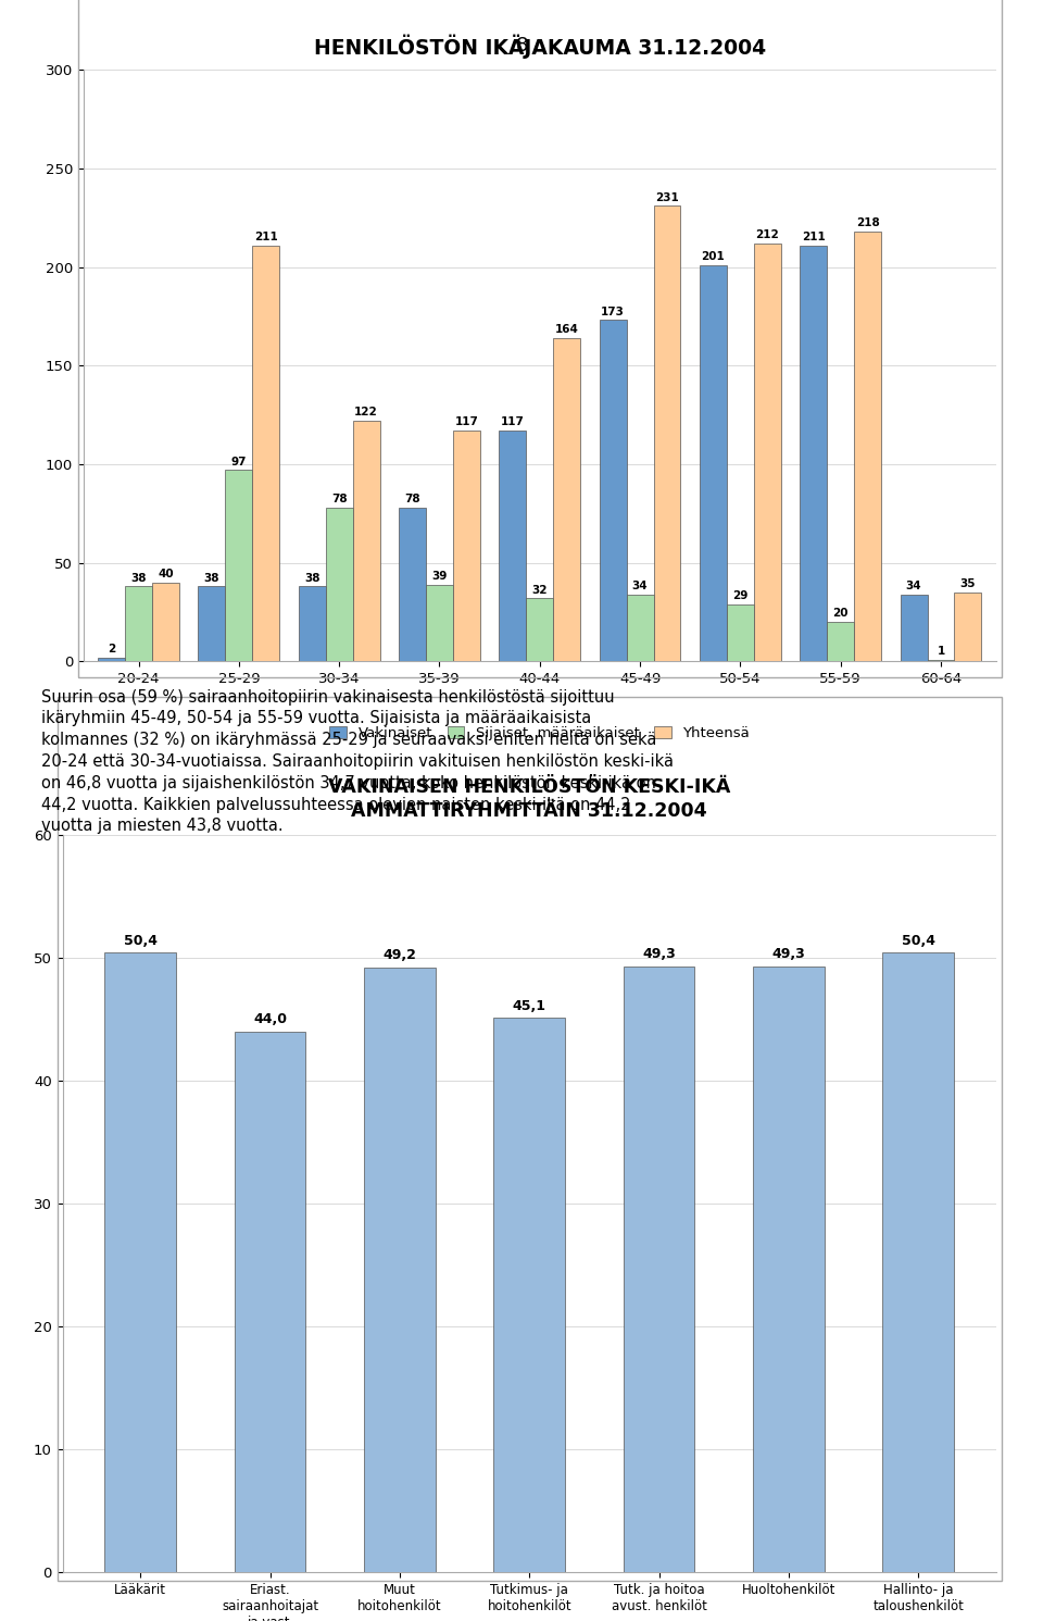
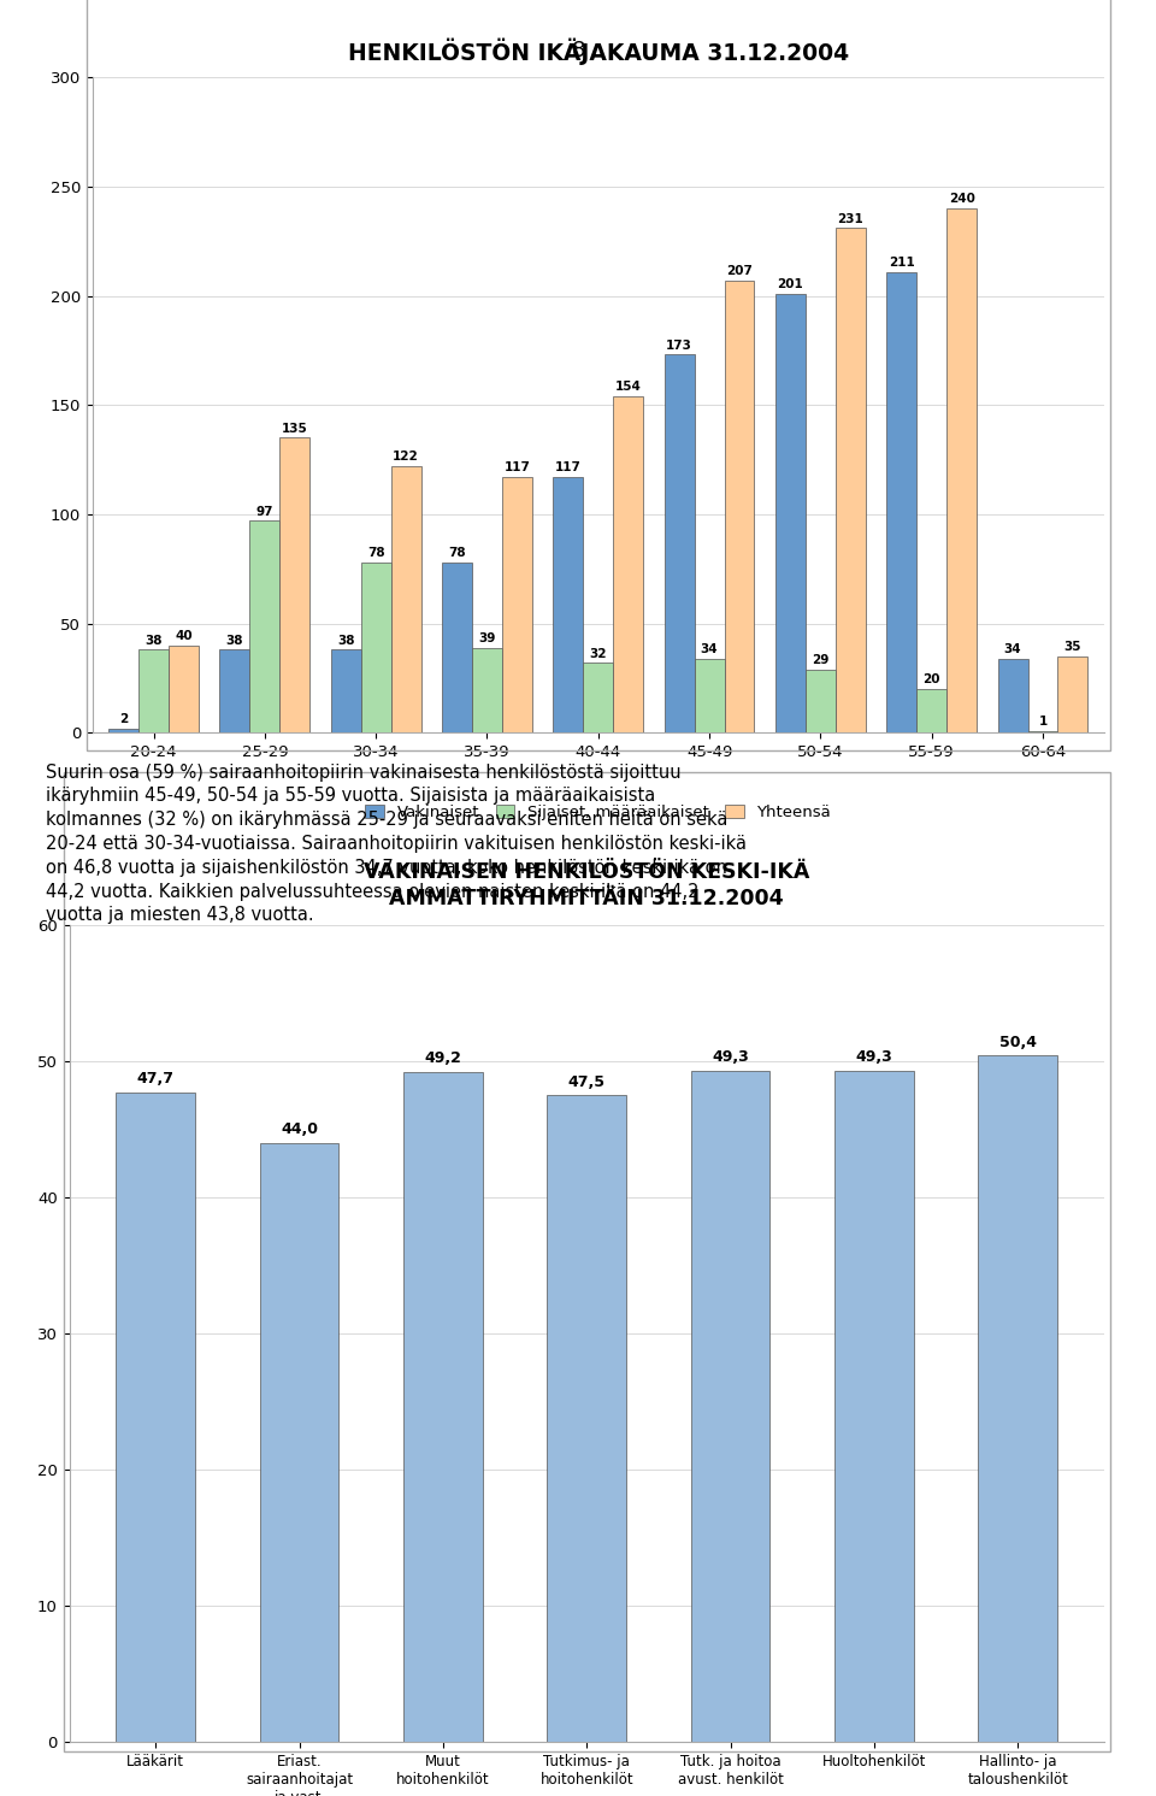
HENKILÖSTÖN IKÄJAKAUMA 31.12.2004/Yhteensä/25-29: 211 -> 135
HENKILÖSTÖN IKÄJAKAUMA 31.12.2004/Yhteensä/40-44: 164 -> 154
HENKILÖSTÖN IKÄJAKAUMA 31.12.2004/Yhteensä/45-49: 231 -> 207
HENKILÖSTÖN IKÄJAKAUMA 31.12.2004/Yhteensä/50-54: 212 -> 231
HENKILÖSTÖN IKÄJAKAUMA 31.12.2004/Yhteensä/55-59: 218 -> 240
Lääkärit: 50,4 -> 47,7
Tutkimus- ja hoitohenkilöt: 45,1 -> 47,5
